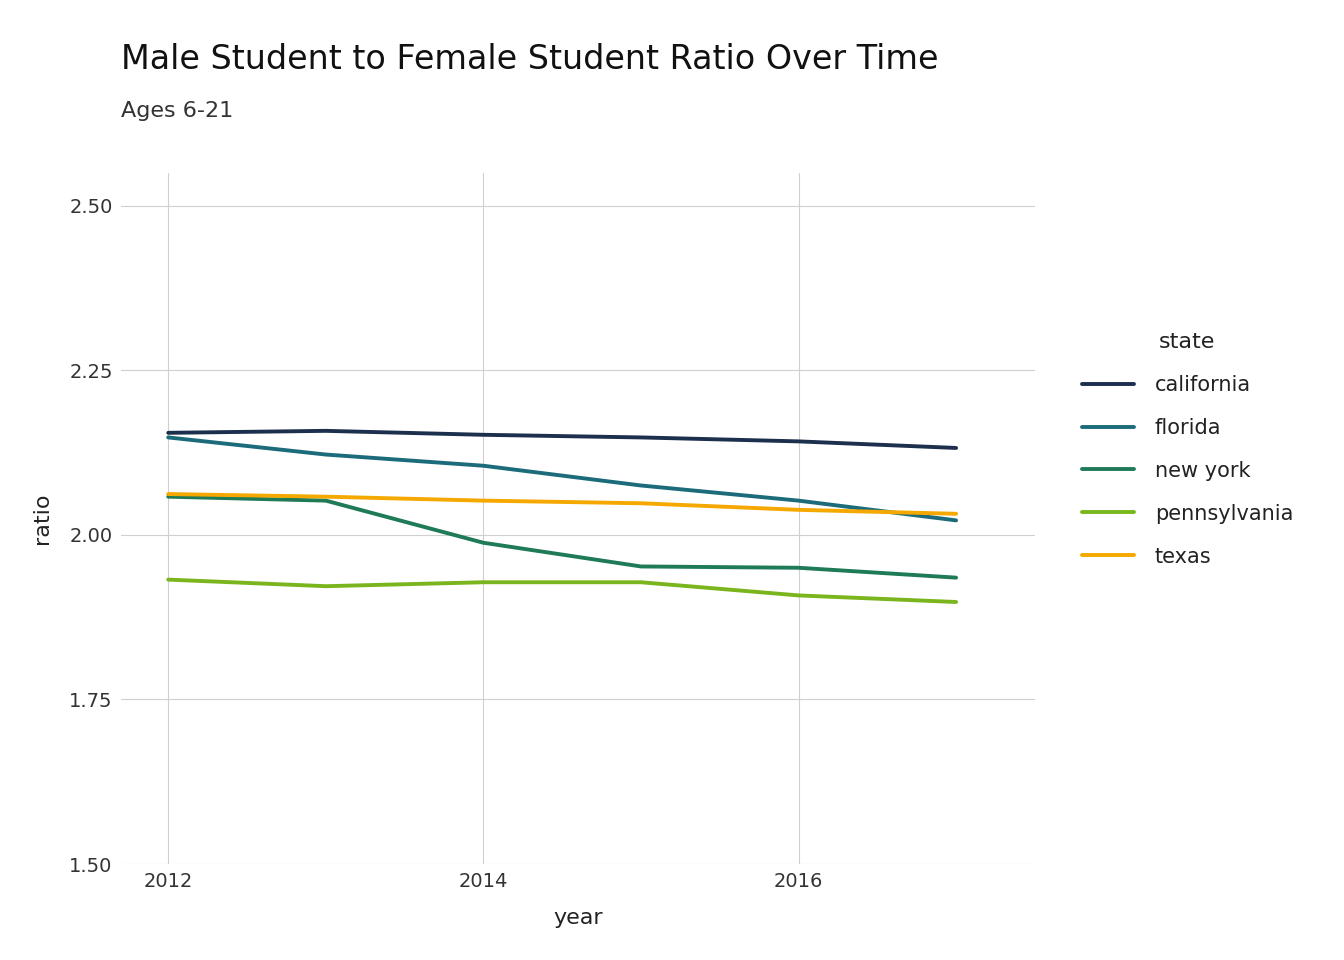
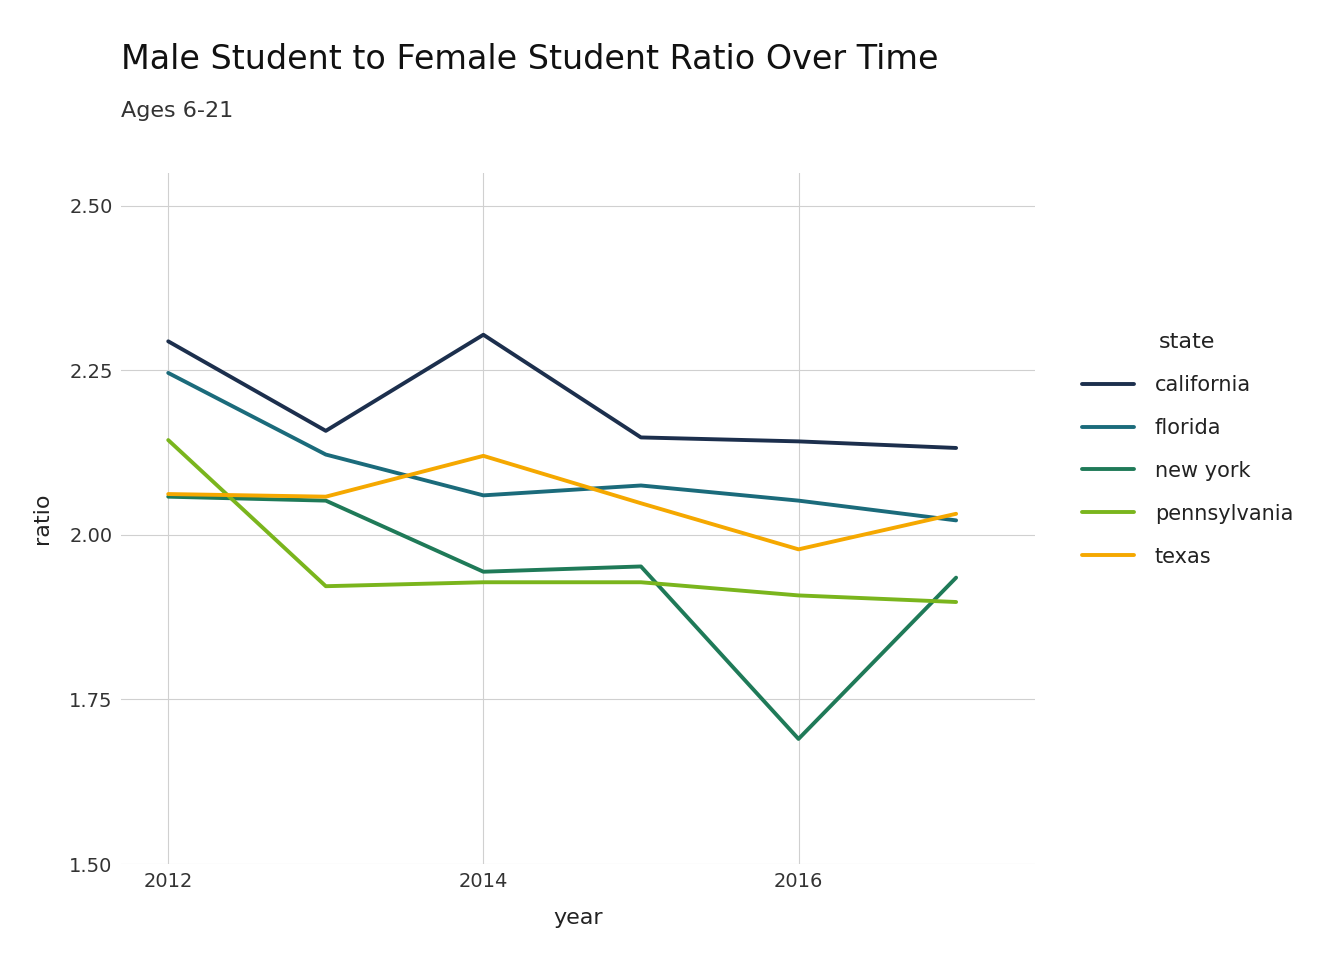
california/2012: 2.155 -> 2.294
florida/2012: 2.148 -> 2.246
pennsylvania/2012: 1.932 -> 2.144
california/2014: 2.152 -> 2.304
florida/2014: 2.105 -> 2.060
new york/2014: 1.988 -> 1.944
texas/2014: 2.052 -> 2.120
new york/2016: 1.950 -> 1.690
texas/2016: 2.038 -> 1.978
